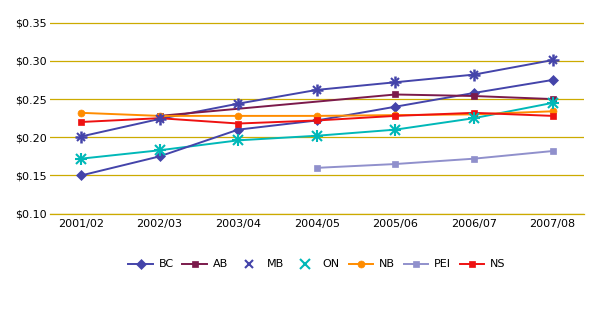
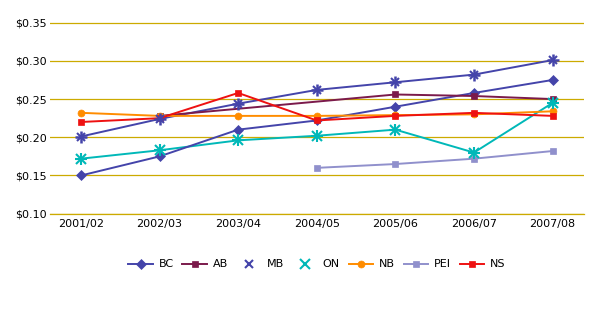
NS/2003/04: $0.218 -> $0.258
ON/2006/07: $0.225 -> $0.180
